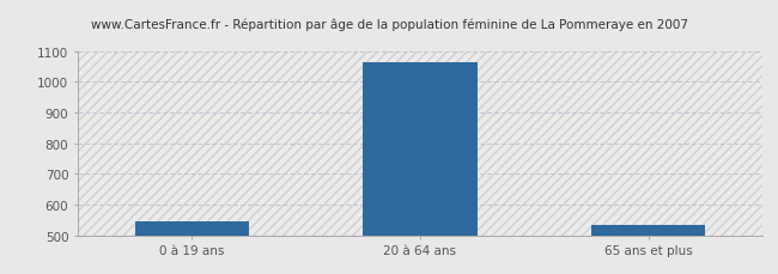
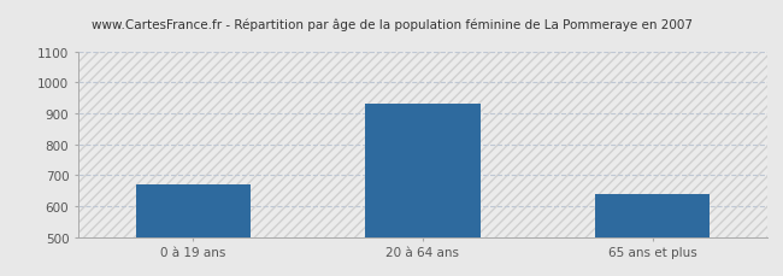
0 à 19 ans: 547 -> 670
20 à 64 ans: 1063 -> 930
65 ans et plus: 533 -> 640
